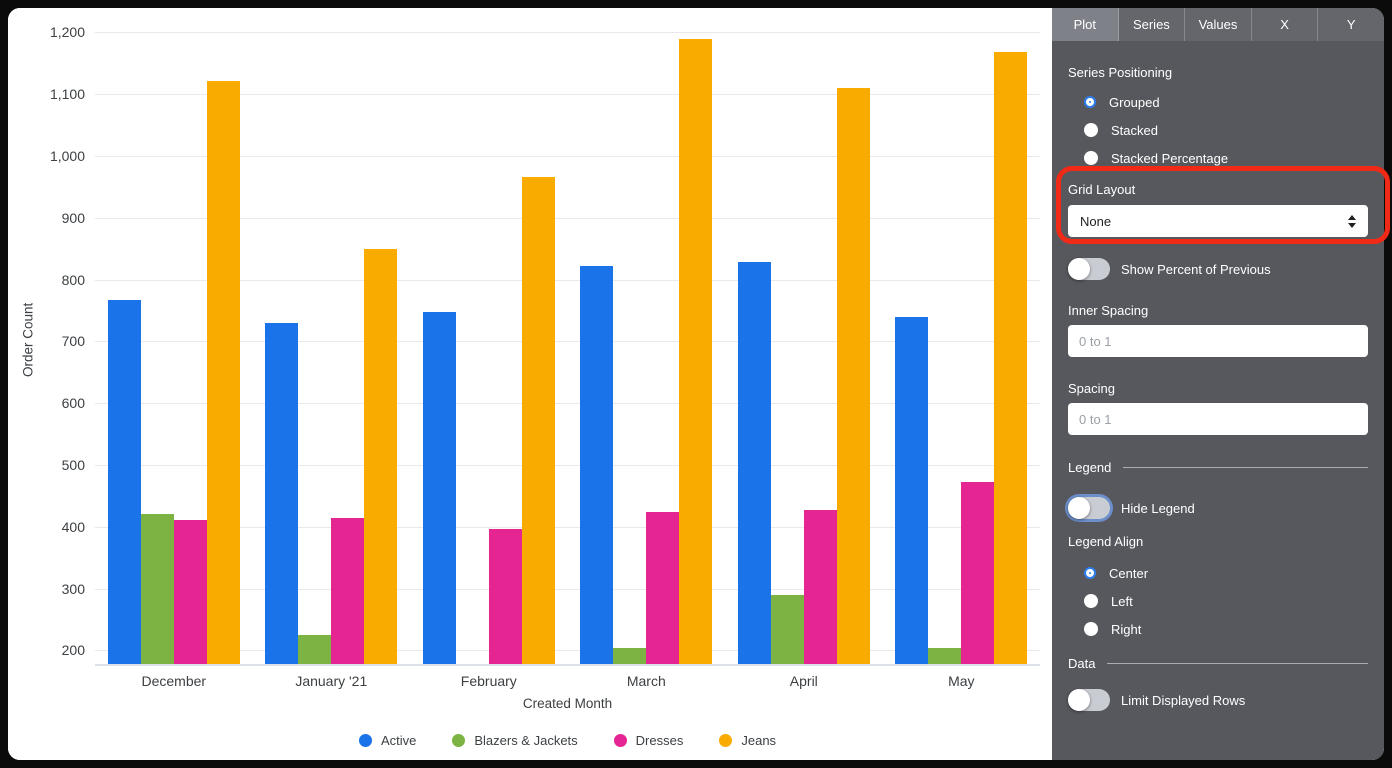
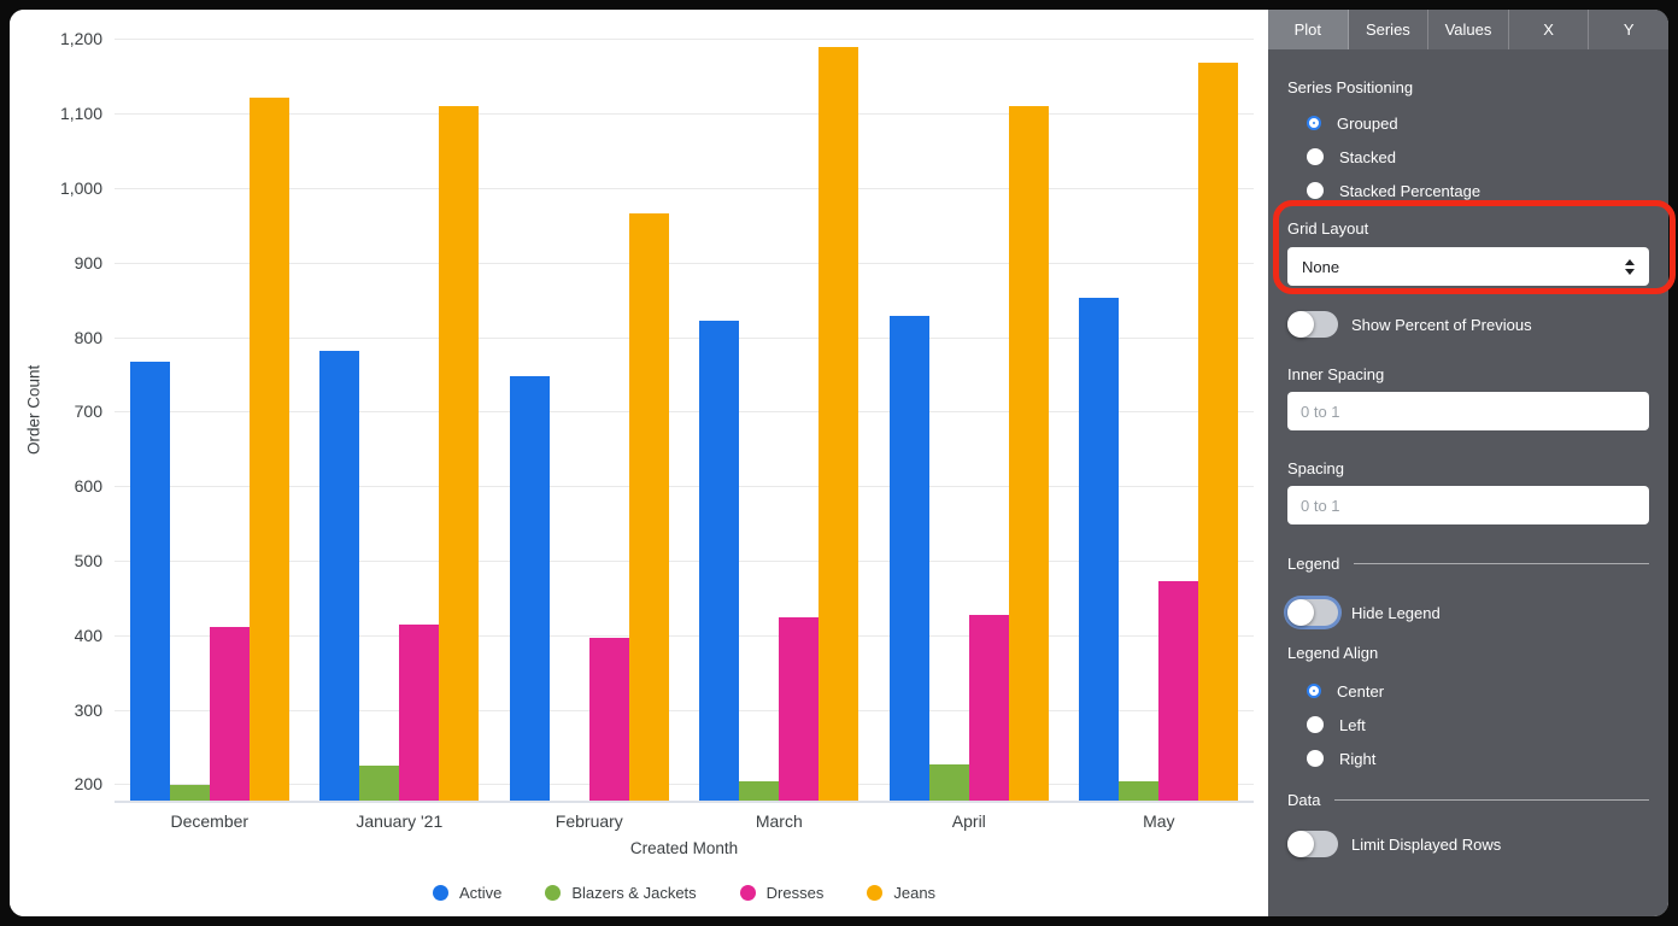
Blazers & Jackets/December: 420 -> 200
Active/January '21: 730 -> 780
Jeans/January '21: 850 -> 1110
Blazers & Jackets/April: 290 -> 230
Active/May: 740 -> 850
